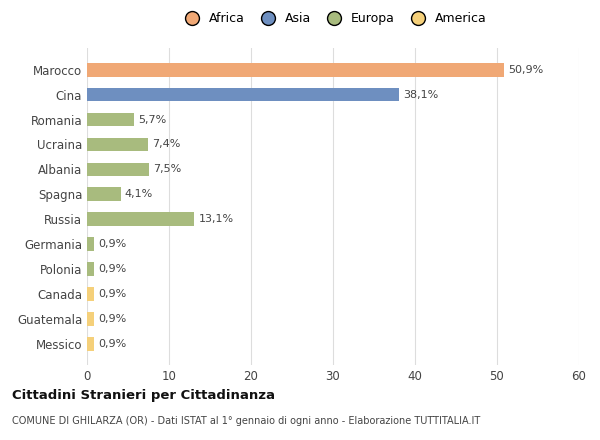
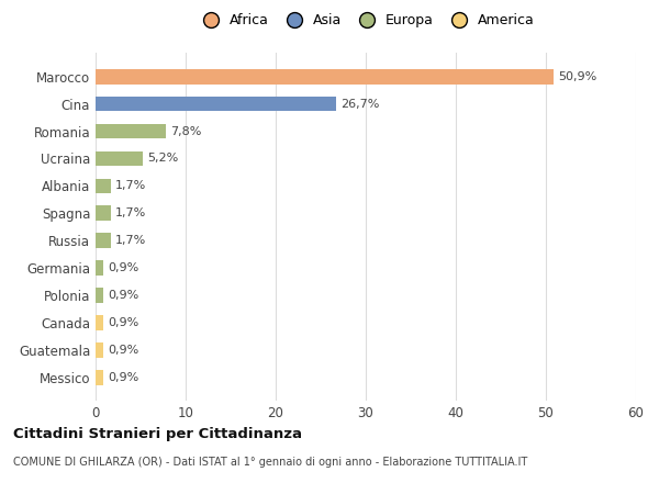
Cina: 38,1% -> 26,7%
Romania: 5,7% -> 7,8%
Ucraina: 7,4% -> 5,2%
Albania: 7,5% -> 1,7%
Spagna: 4,1% -> 1,7%
Russia: 13,1% -> 1,7%
